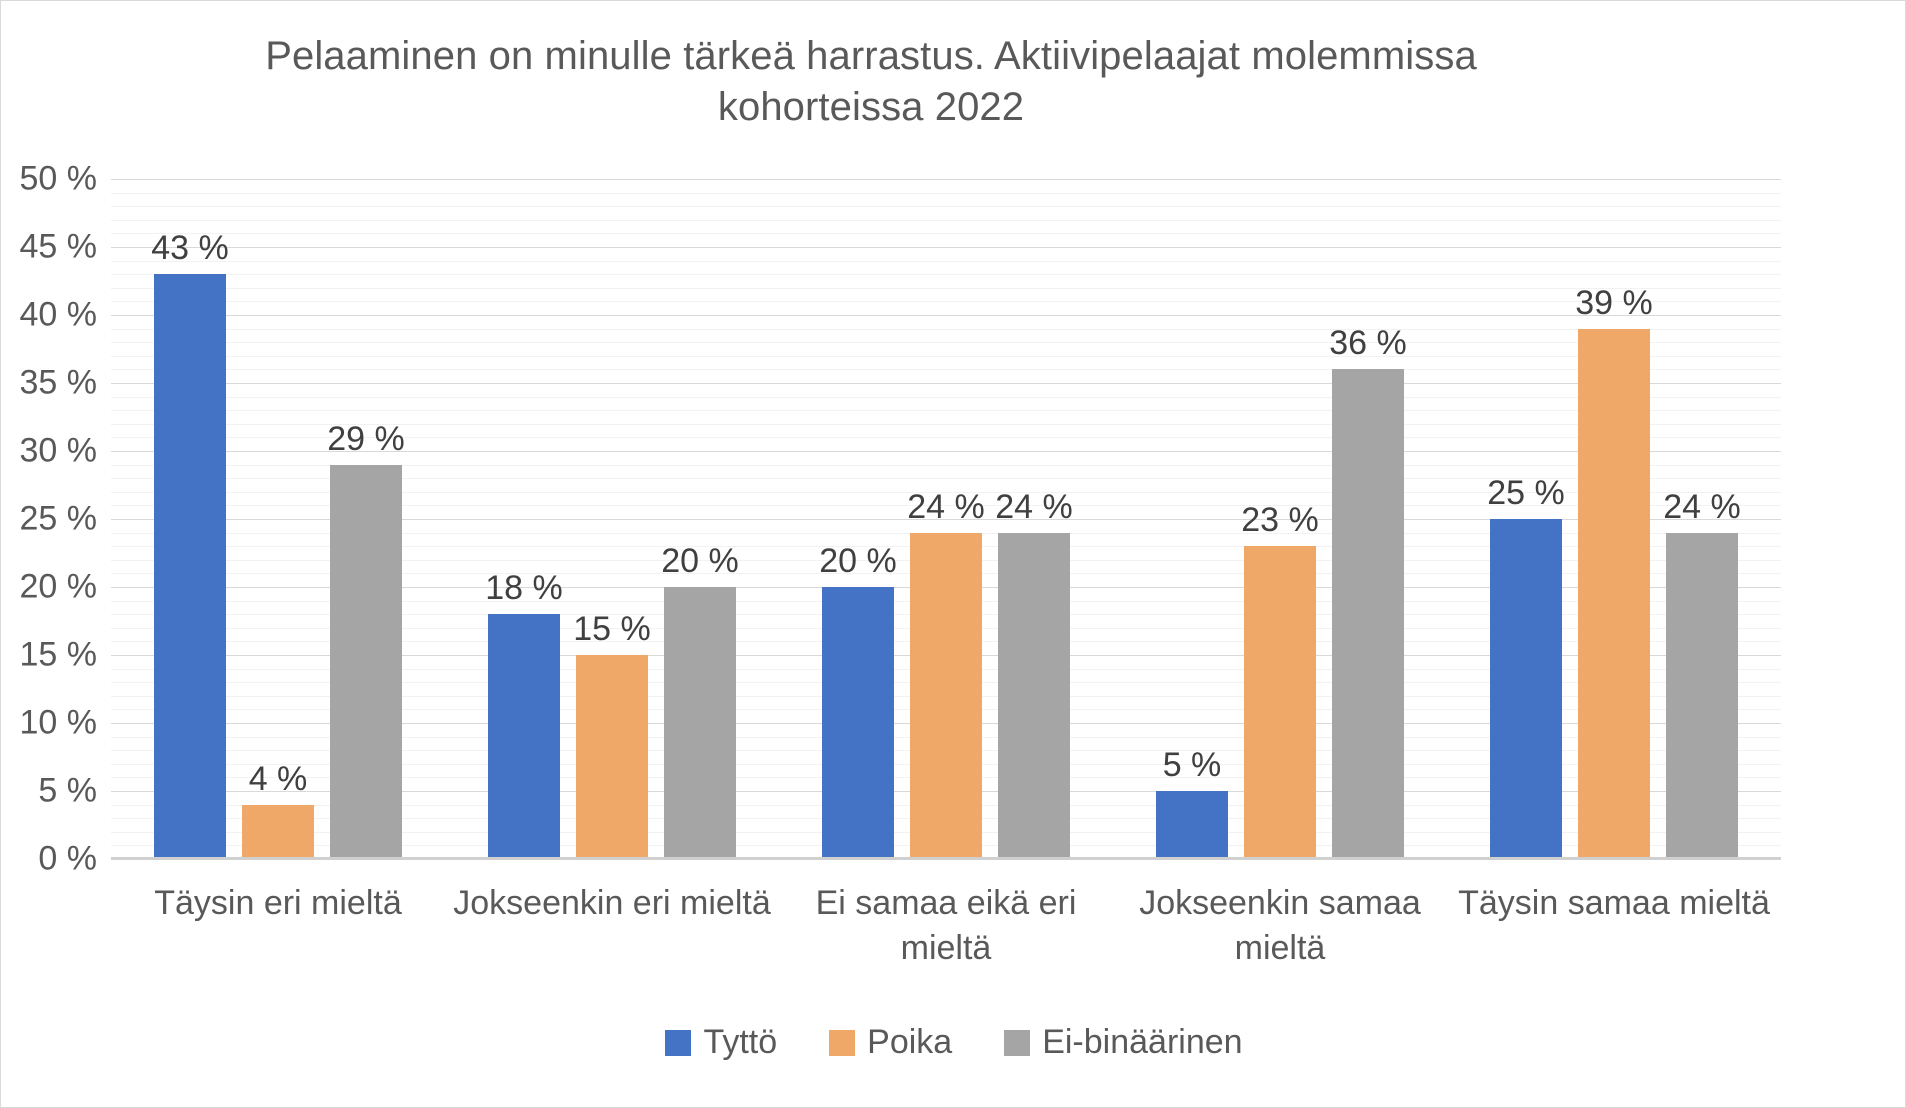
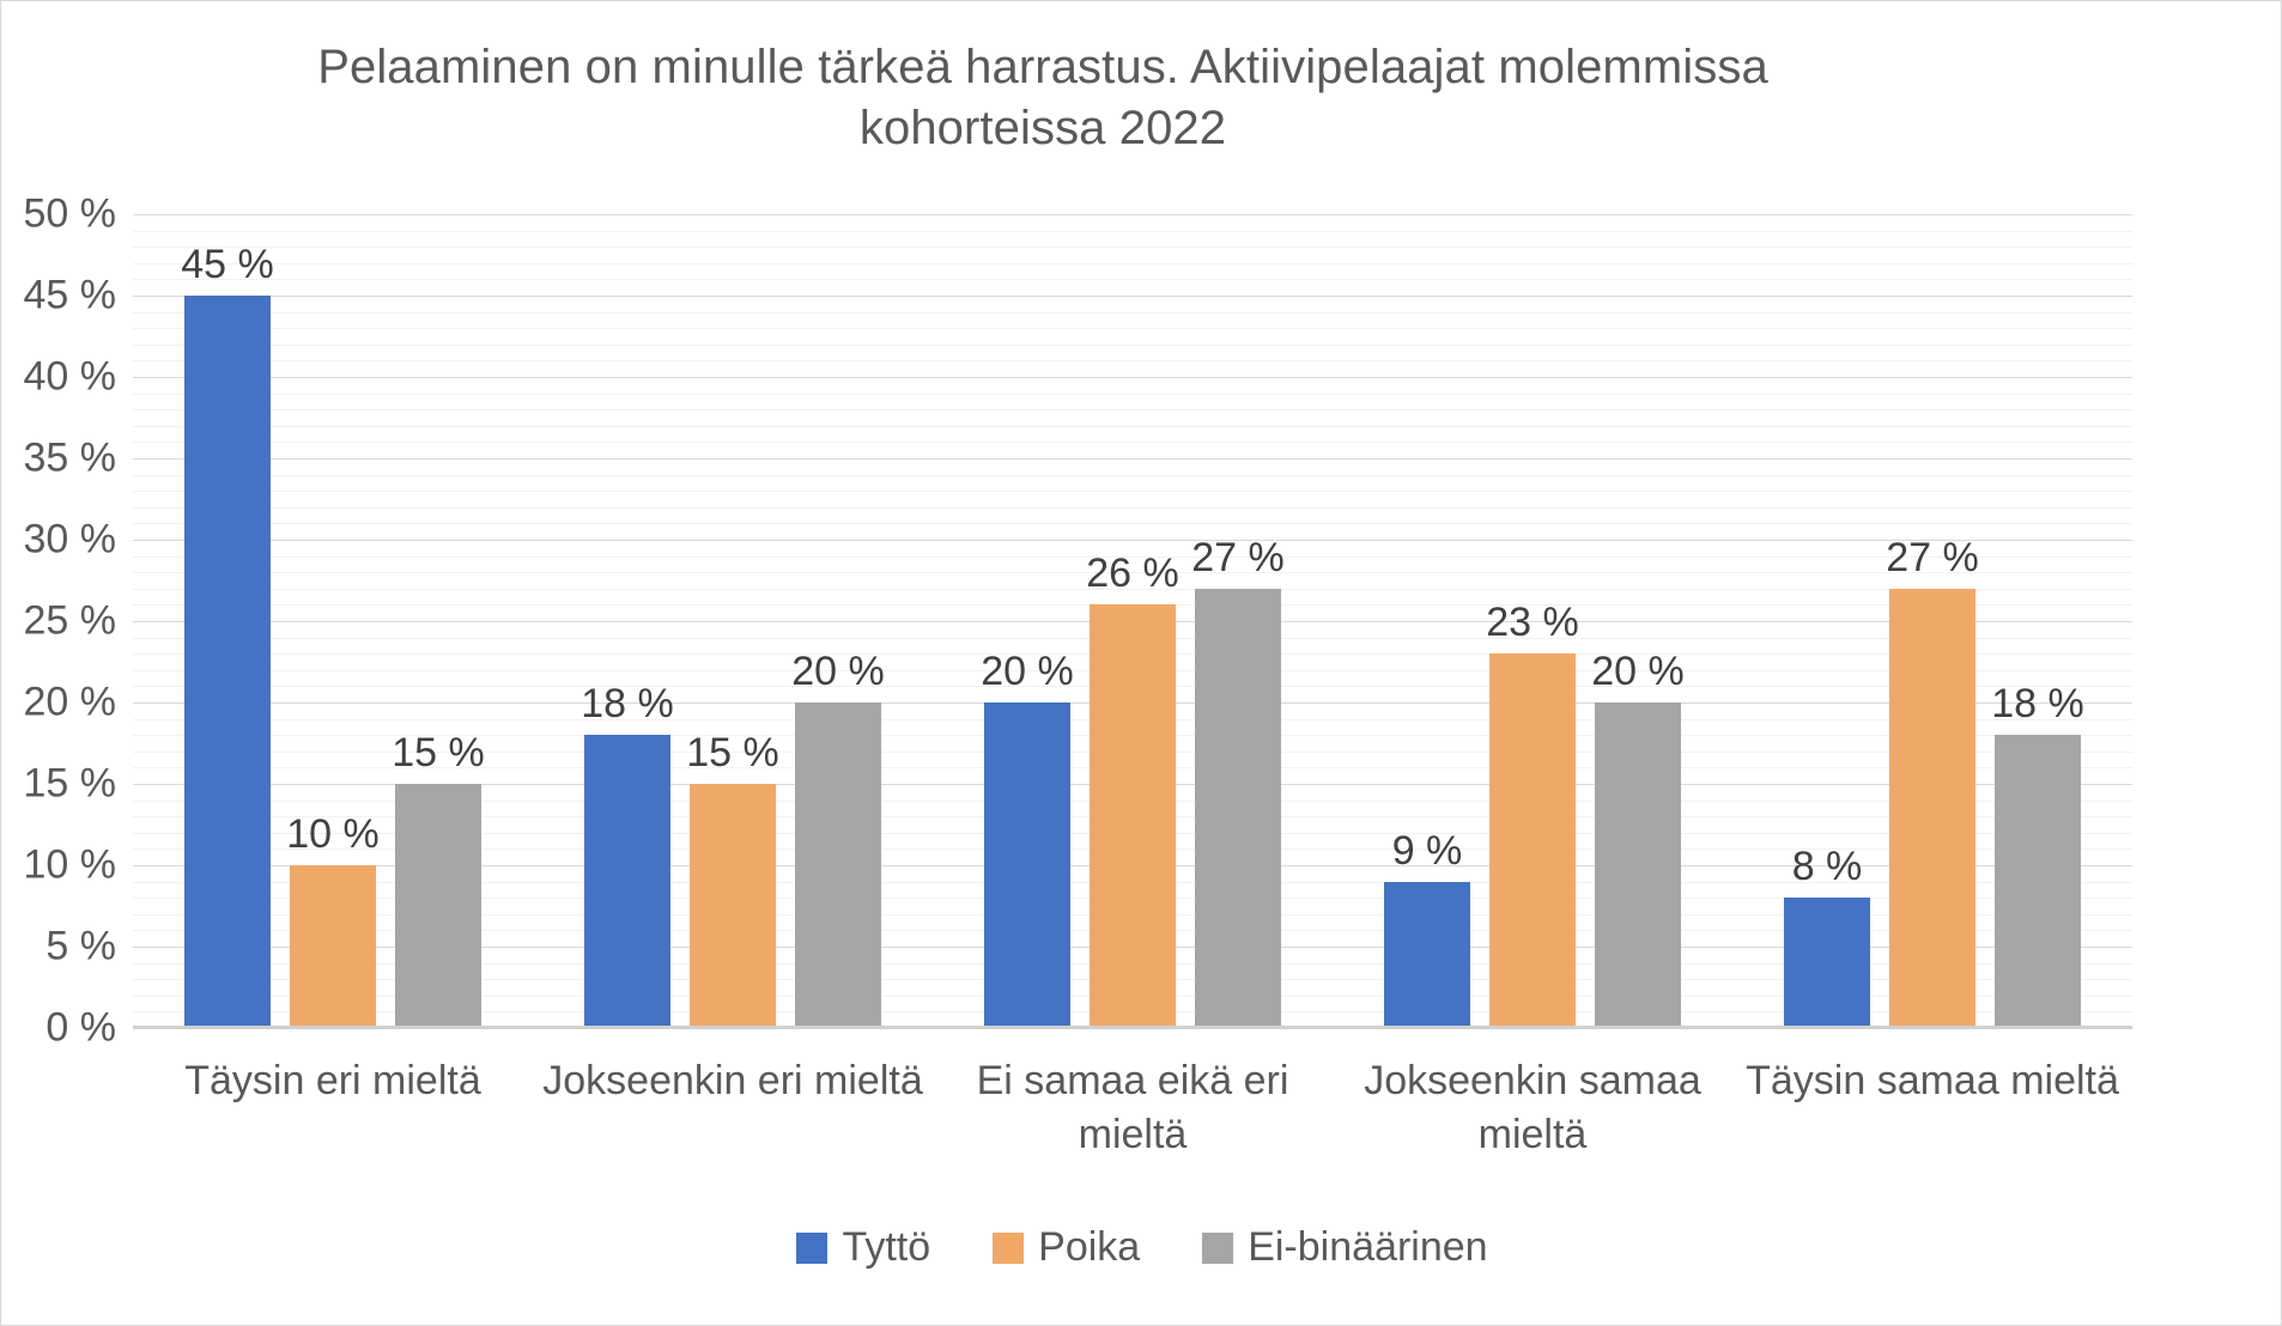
Tyttö/Täysin eri mieltä: 43 -> 45
Poika/Täysin eri mieltä: 4 -> 10
Ei-binäärinen/Täysin eri mieltä: 29 -> 15
Poika/Ei samaa eikä eri mieltä: 24 -> 26
Ei-binäärinen/Ei samaa eikä eri mieltä: 24 -> 27
Tyttö/Jokseenkin samaa mieltä: 5 -> 9
Ei-binäärinen/Jokseenkin samaa mieltä: 36 -> 20
Tyttö/Täysin samaa mieltä: 25 -> 8
Poika/Täysin samaa mieltä: 39 -> 27
Ei-binäärinen/Täysin samaa mieltä: 24 -> 18
